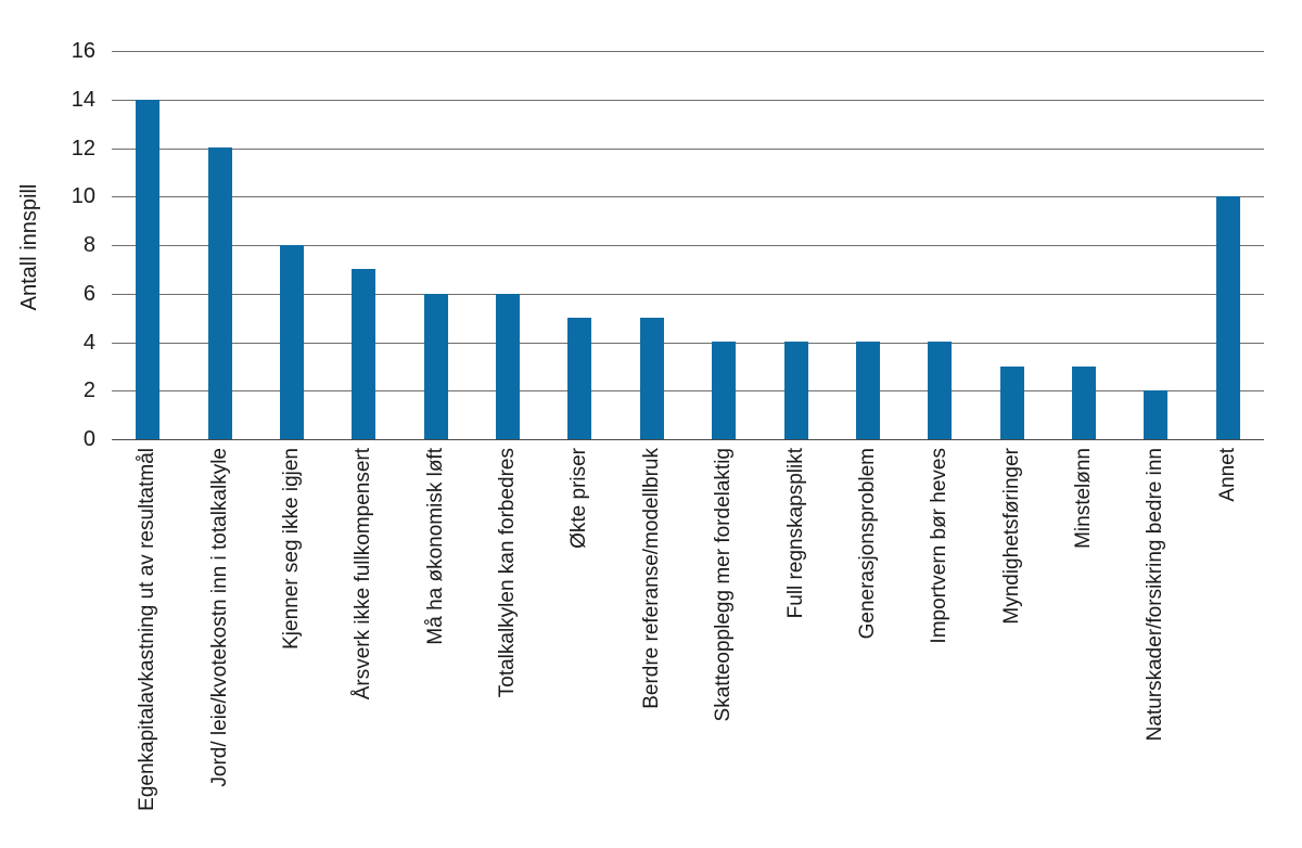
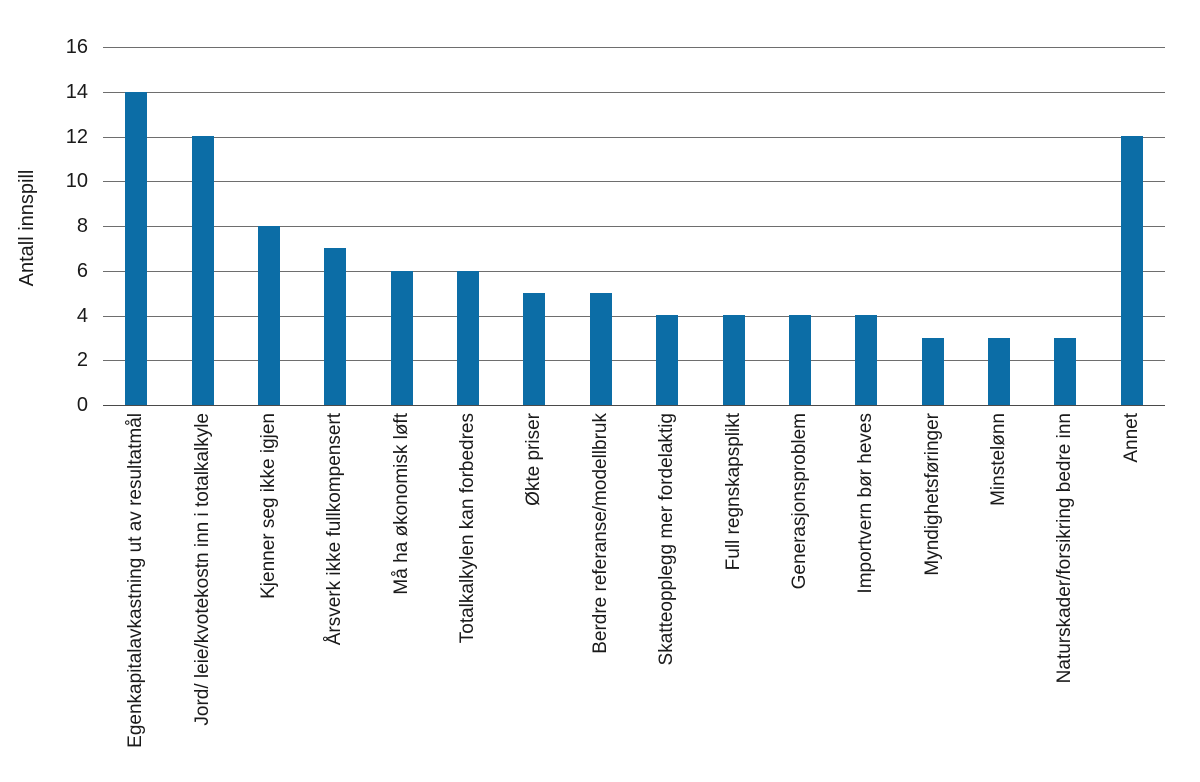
Naturskader/forsikring bedre inn: 2 -> 3
Annet: 10 -> 12
